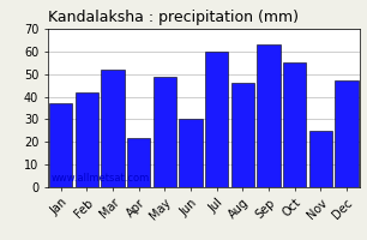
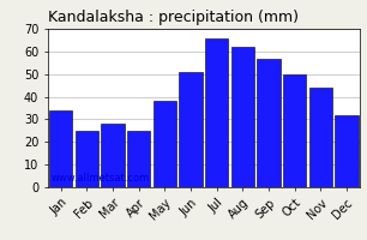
Jan: 37 -> 34
Feb: 42 -> 25
Mar: 52 -> 28
Apr: 22 -> 25
May: 49 -> 38
Jun: 30 -> 51
Jul: 60 -> 66
Aug: 46 -> 62
Sep: 63 -> 57
Oct: 55 -> 50
Nov: 25 -> 44
Dec: 47 -> 32
